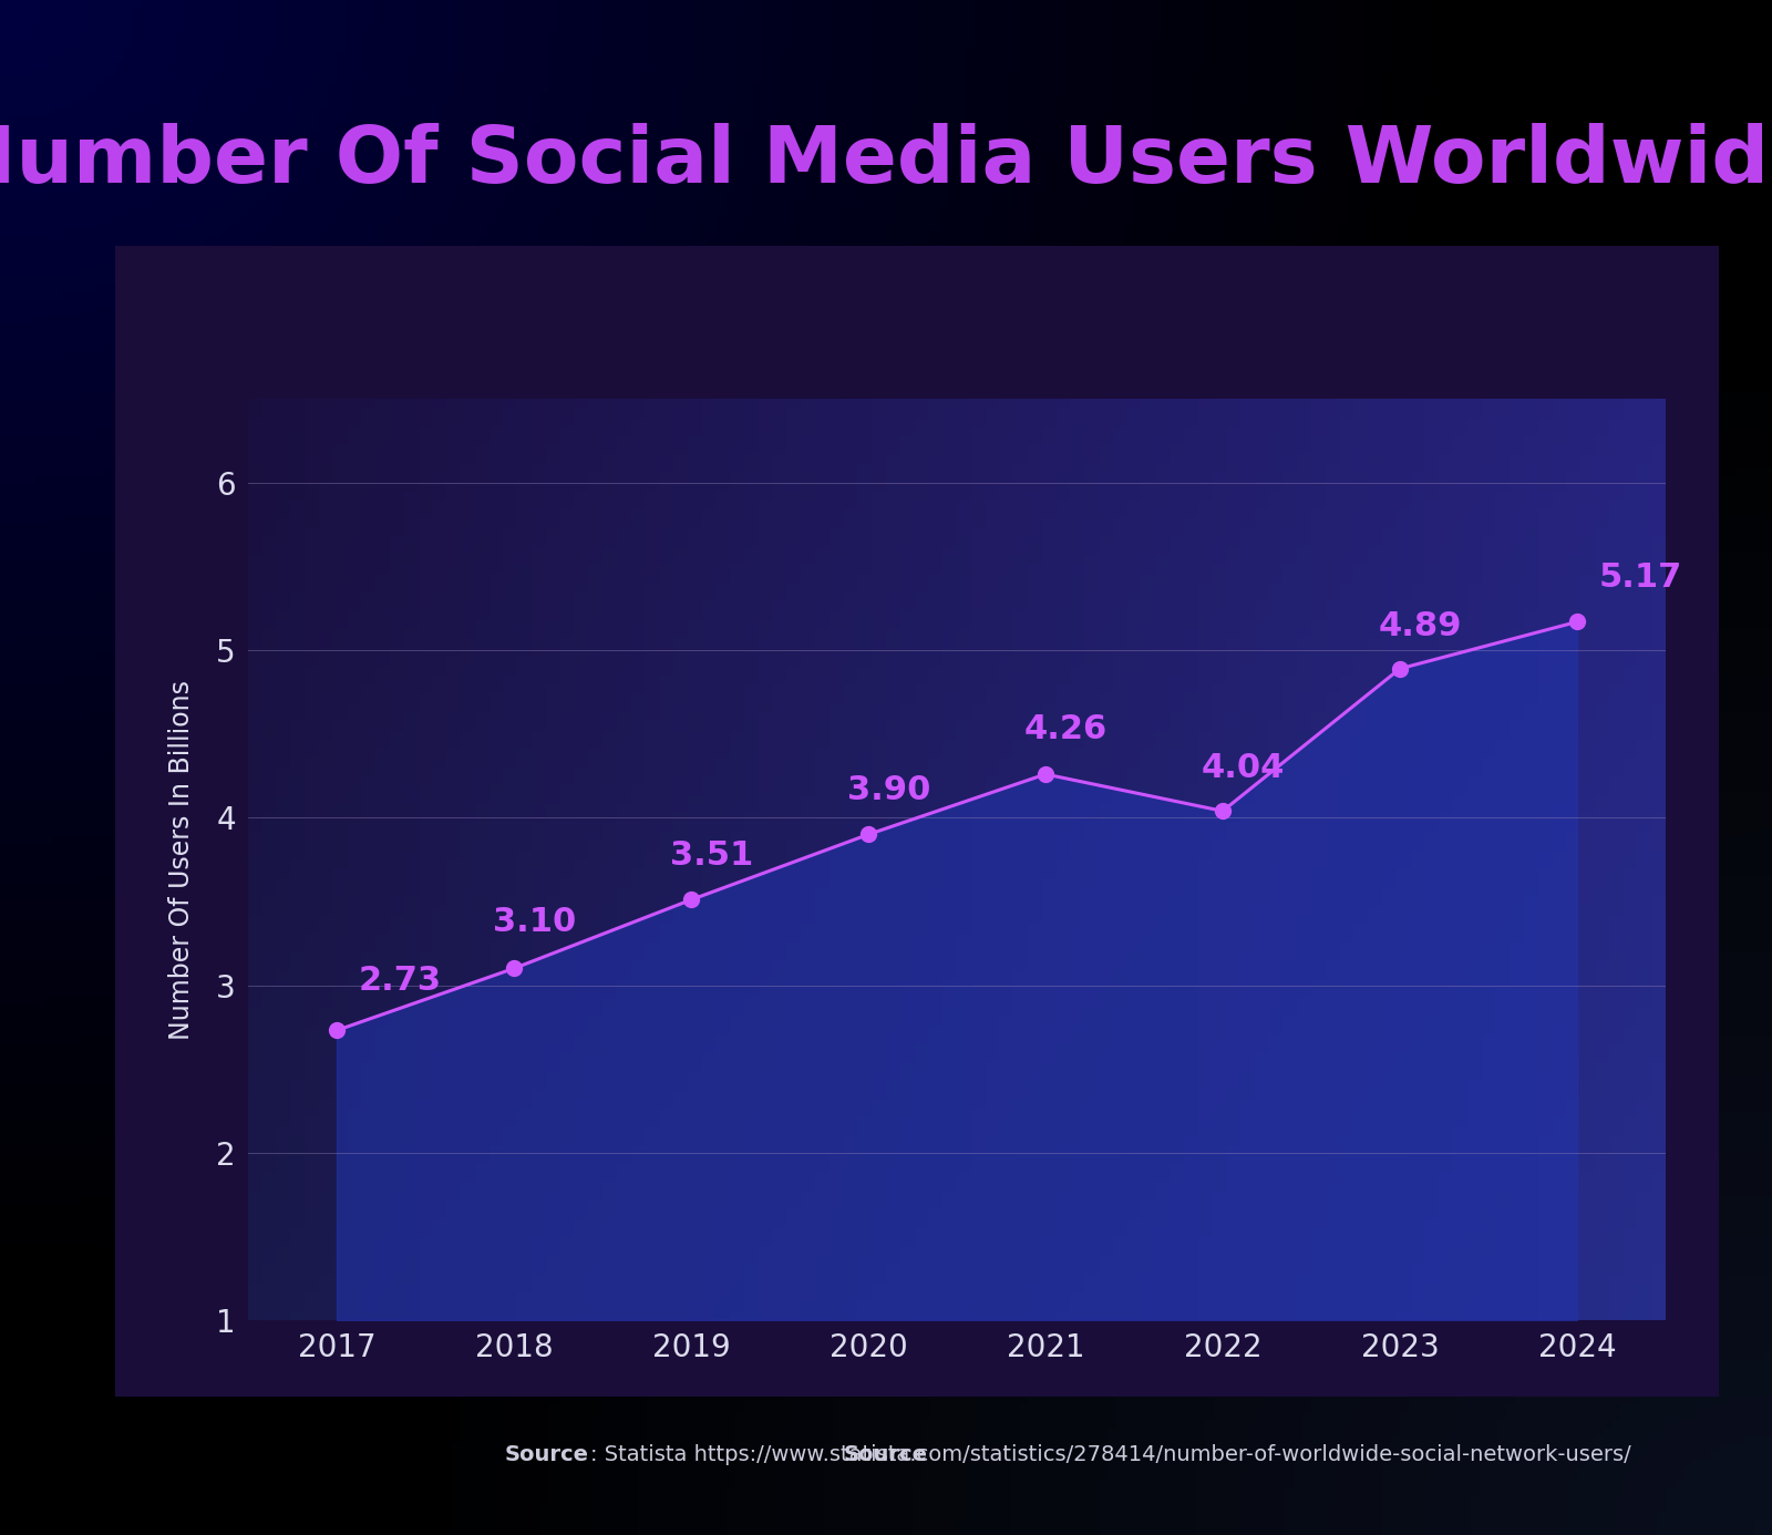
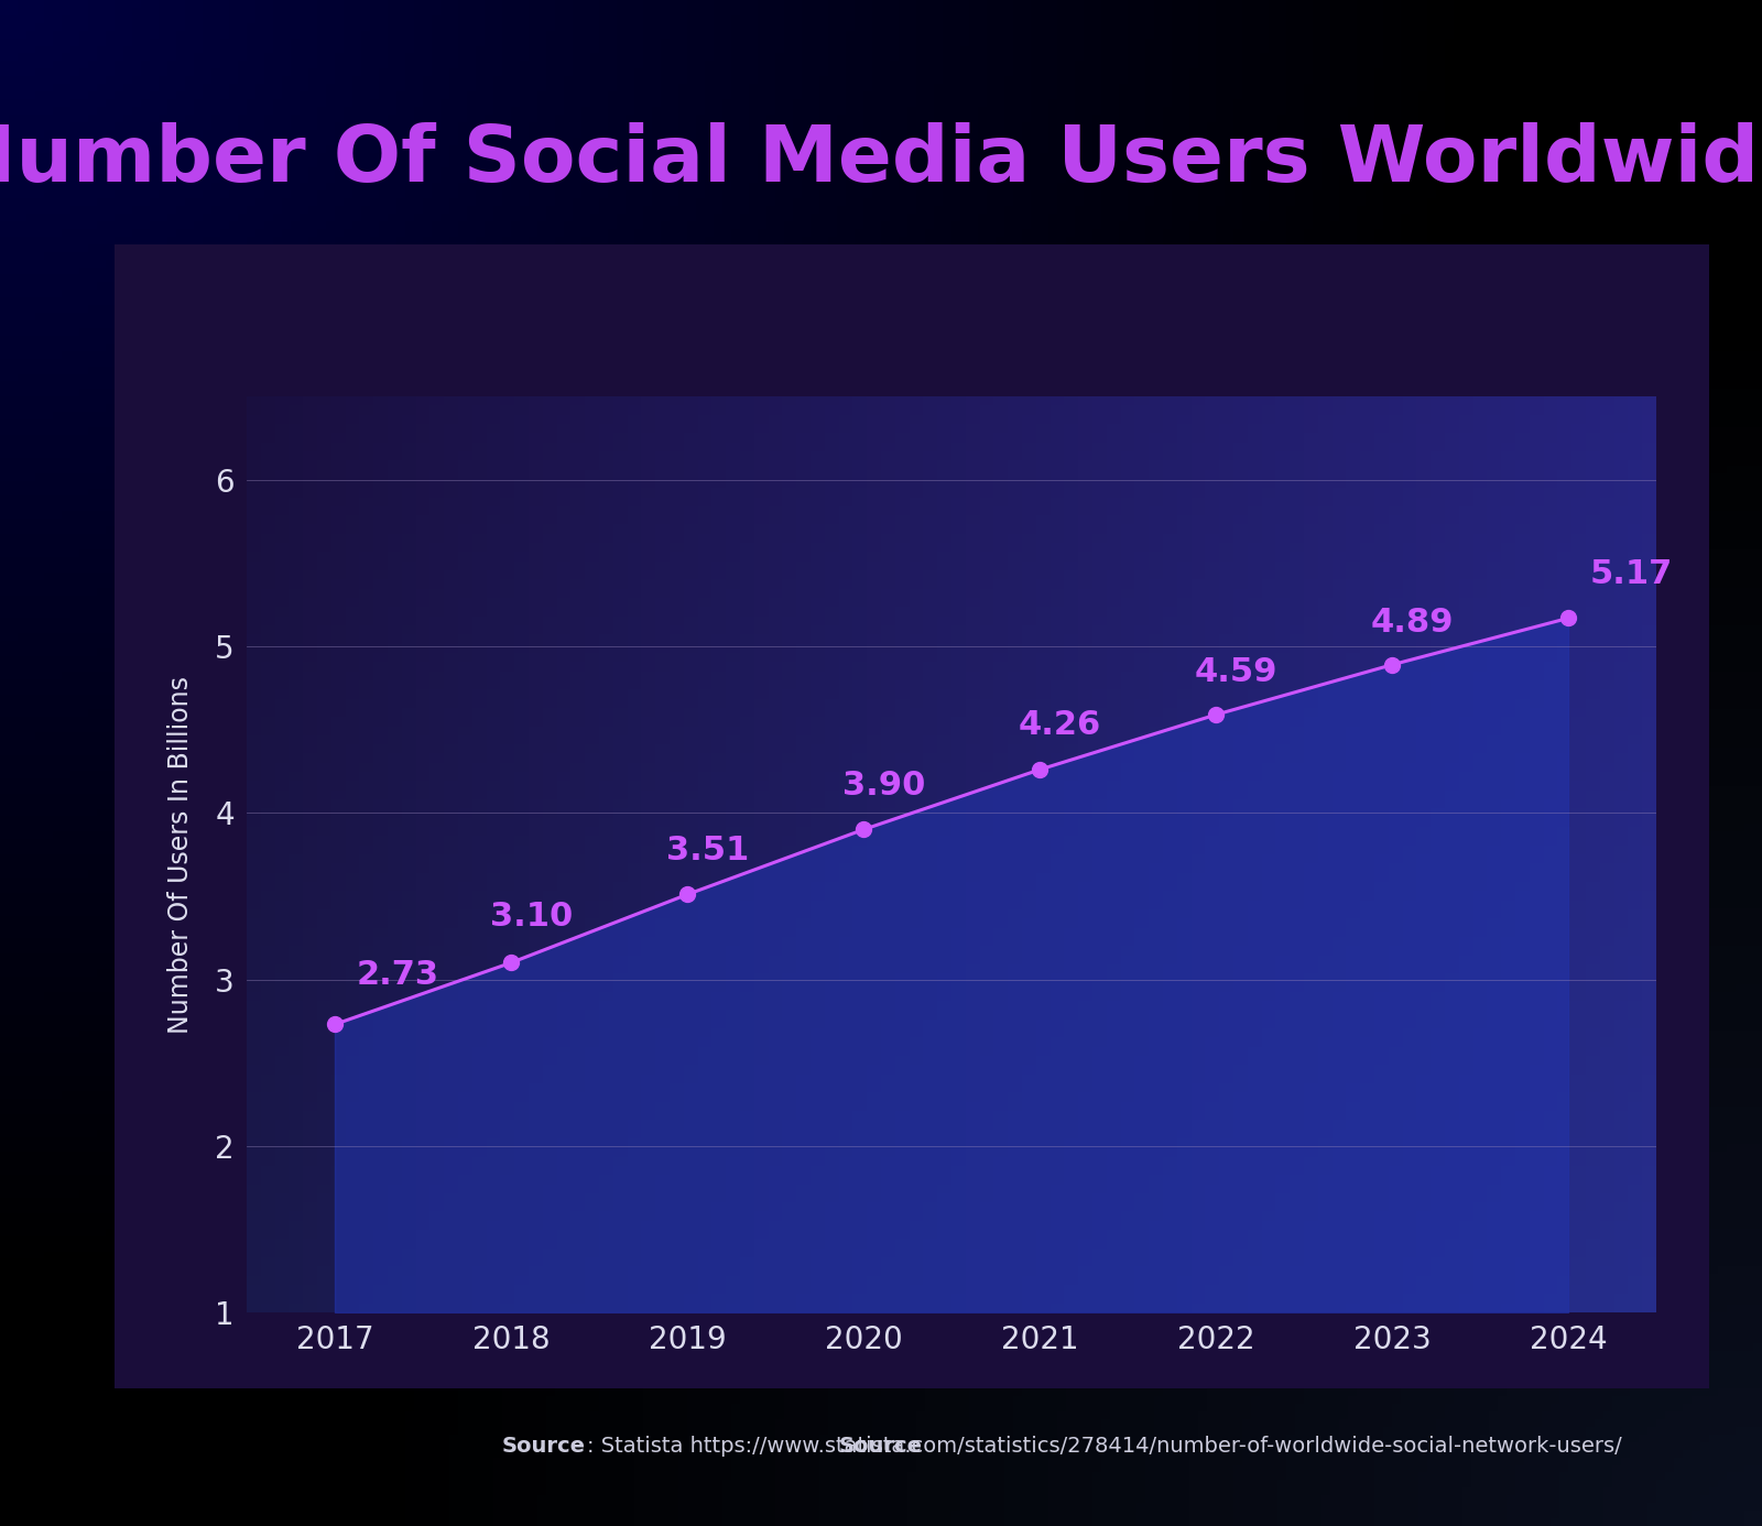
2022: 4.04 -> 4.59
